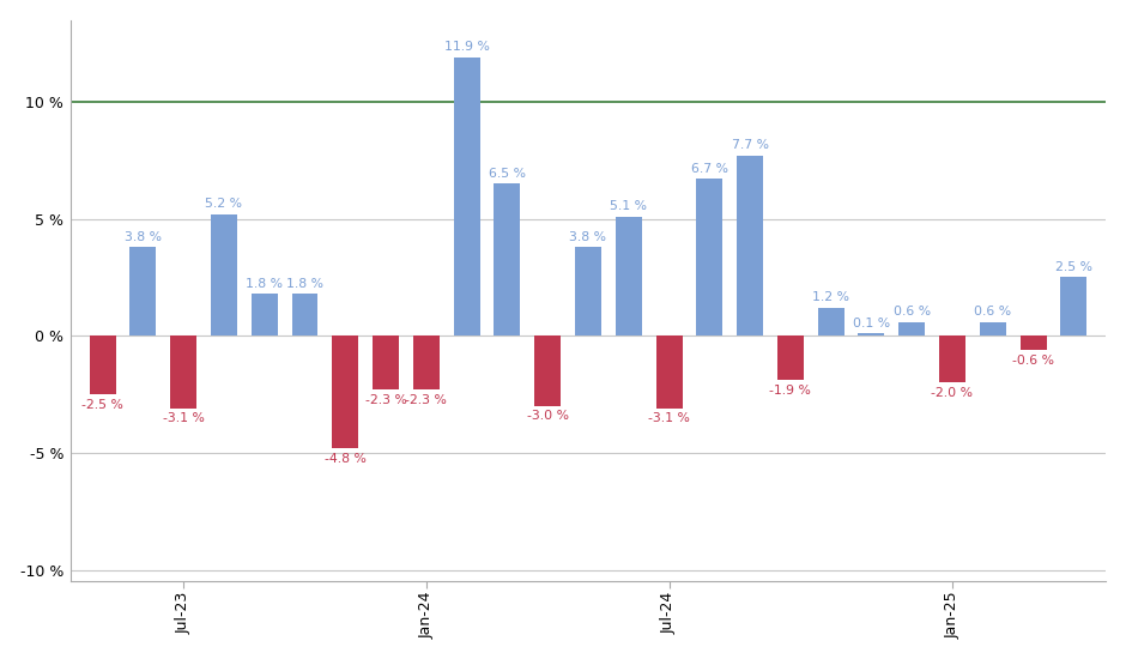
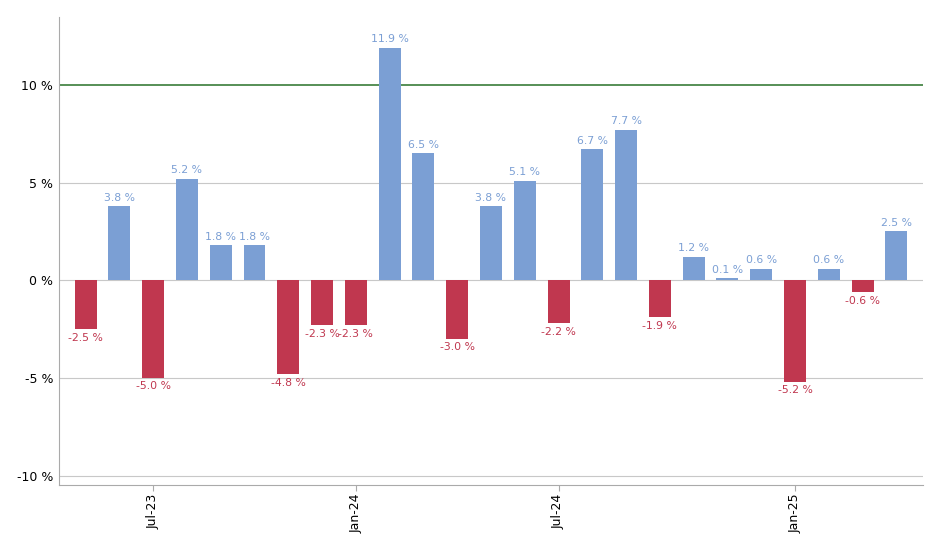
Jul-23: -3.1 -> -5.0
Jul-24: -3.1 -> -2.2
Jan-25: -2.0 -> -5.2
